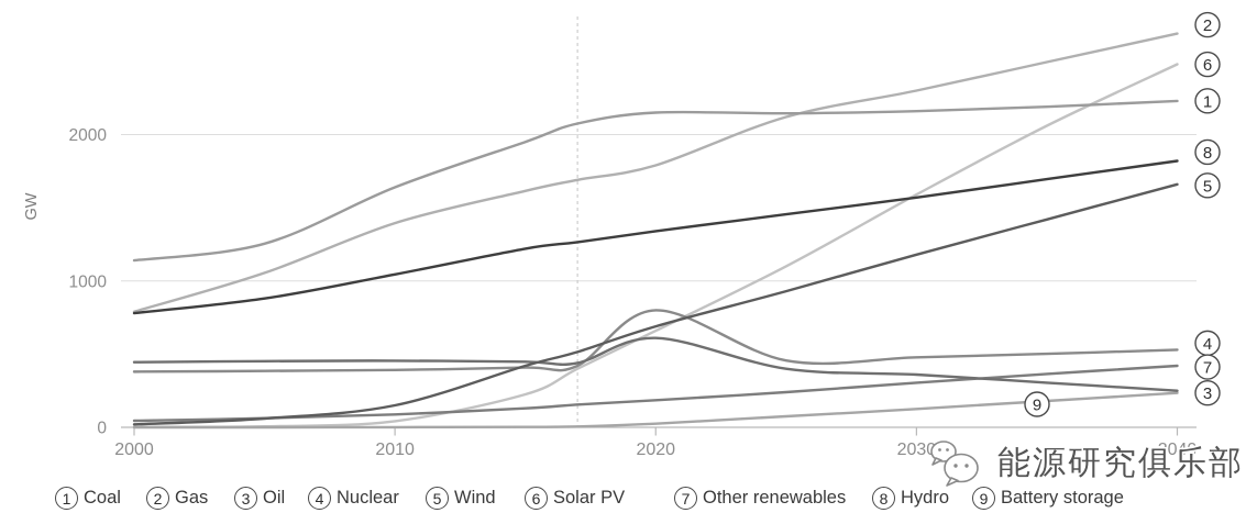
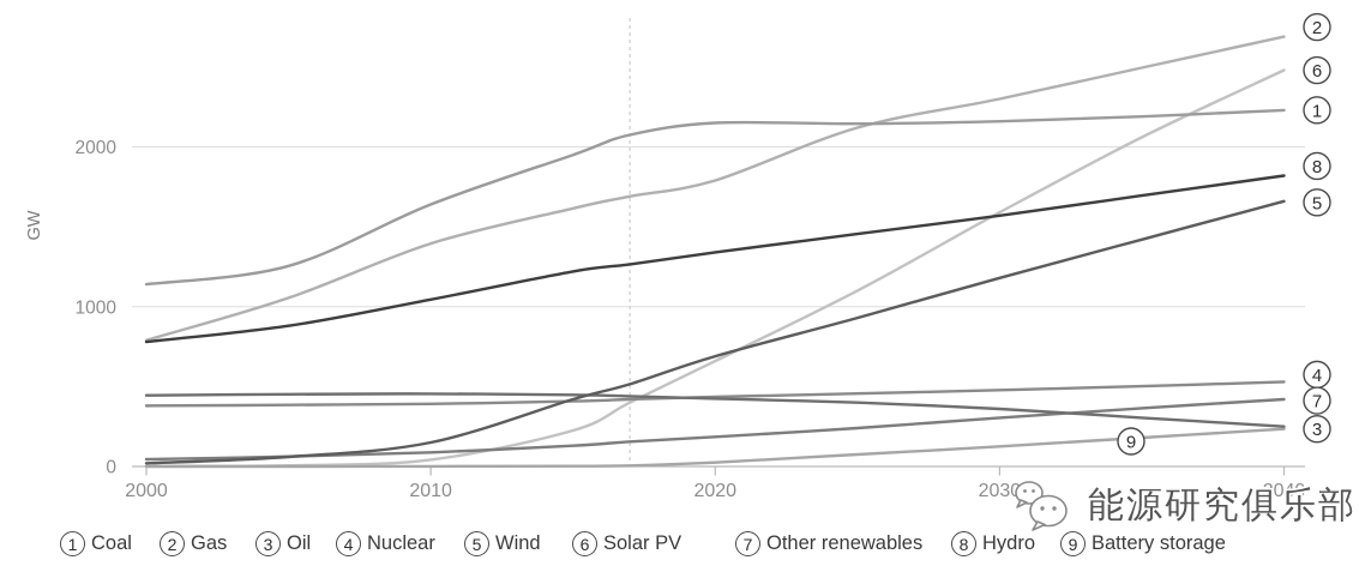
Oil/2020: 610 -> 420
Nuclear/2020: 800 -> 440
